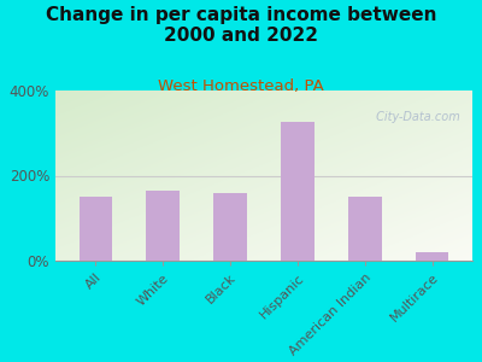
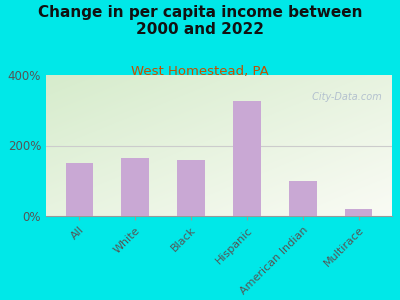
American Indian: 150% -> 100%
